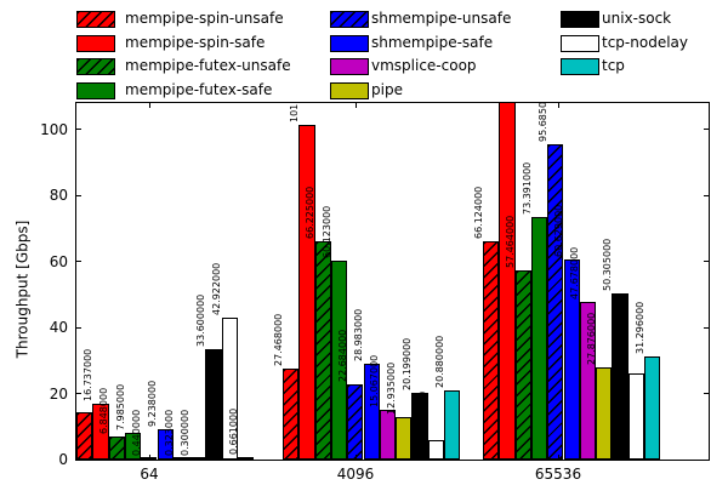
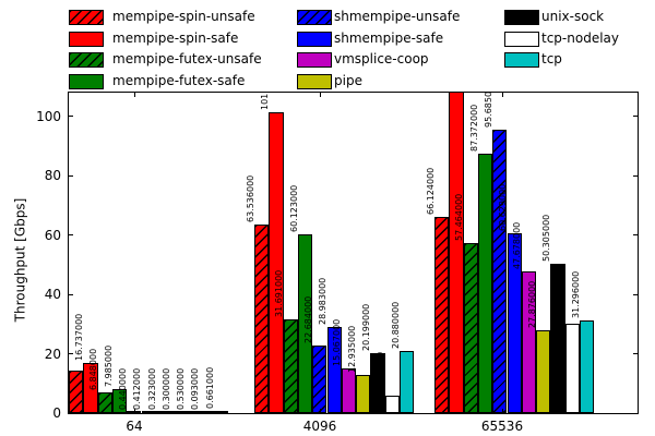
shmempipe-safe/64: 9.238000 -> 0.412000
unix-sock/64: 33.600000 -> 0.530000
tcp-nodelay/64: 42.922000 -> 0.093000
mempipe-spin-unsafe/4096: 27.468000 -> 63.536000
mempipe-futex-unsafe/4096: 66.225000 -> 31.691000
mempipe-futex-safe/65536: 73.391000 -> 87.372000
tcp-nodelay/65536: 26.265000 -> 30.029000
